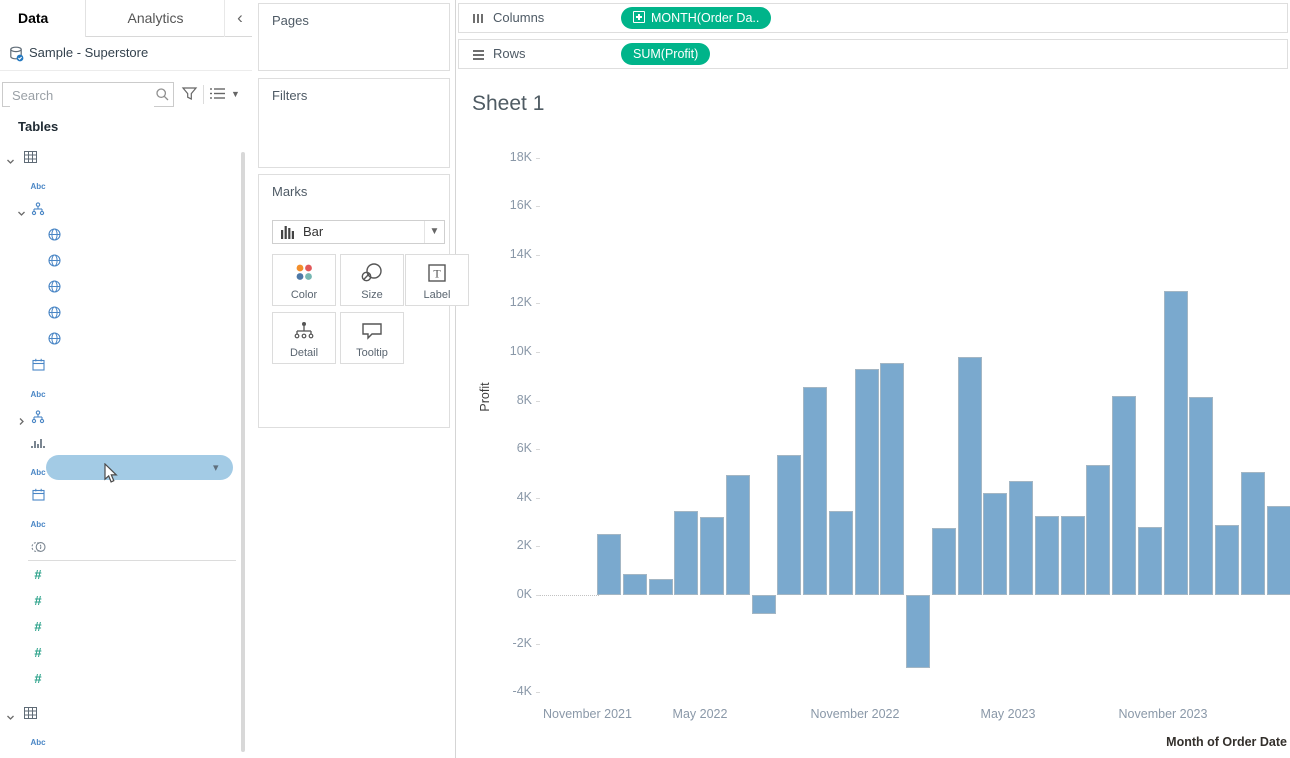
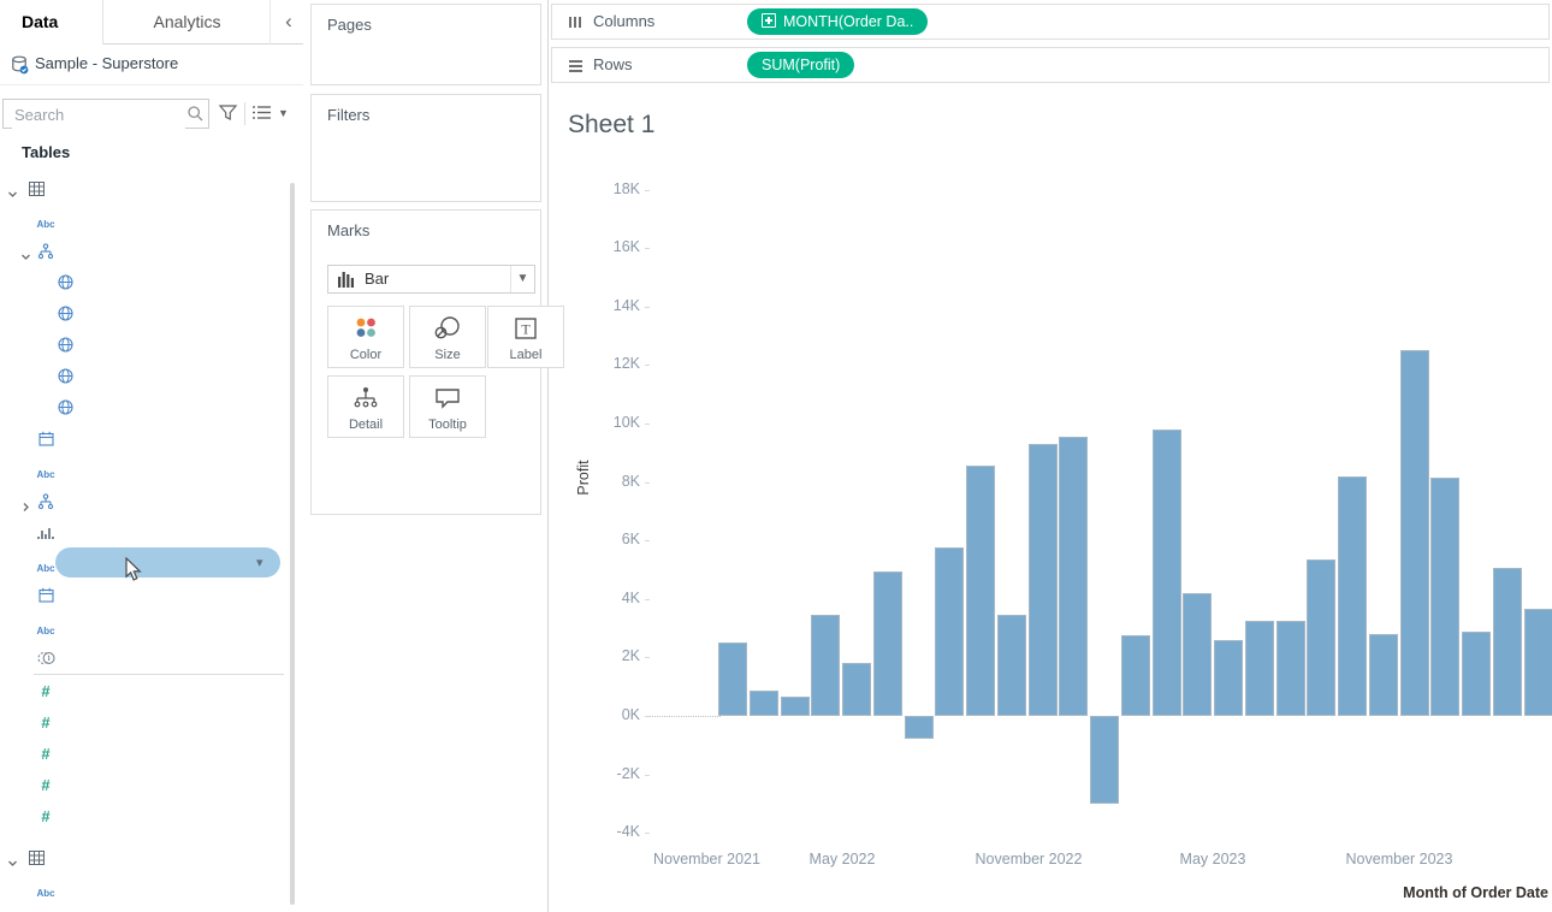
May 2022: 3.2K -> 1.8K
May 2023: 4.7K -> 2.6K
